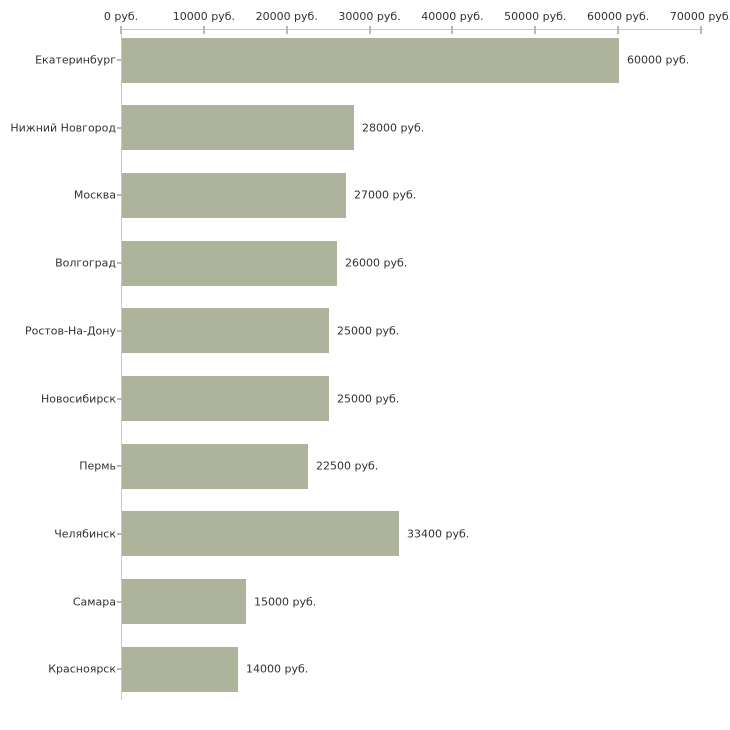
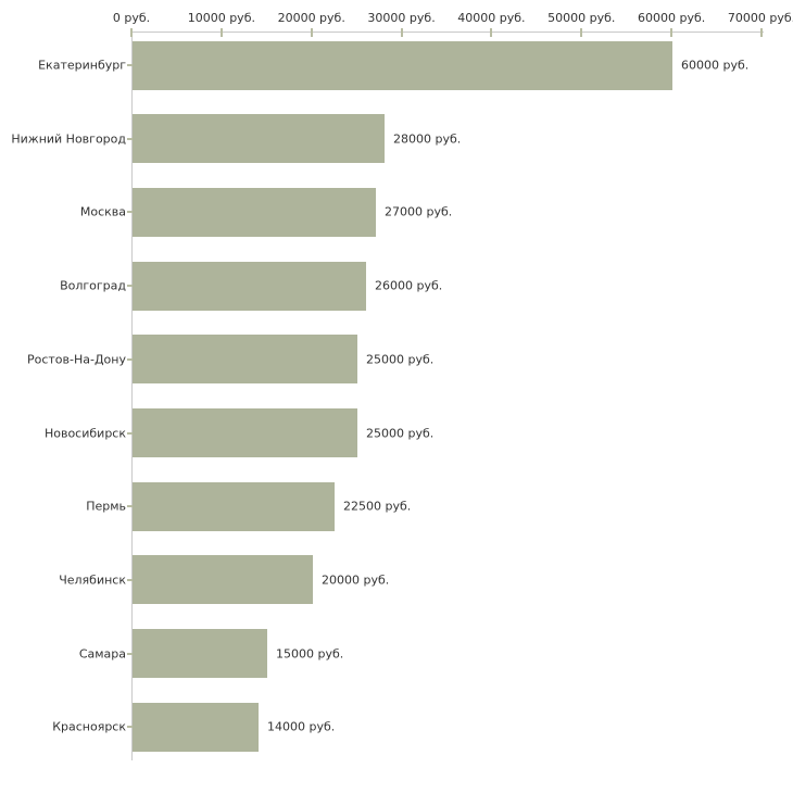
Челябинск: 33400 -> 20000
